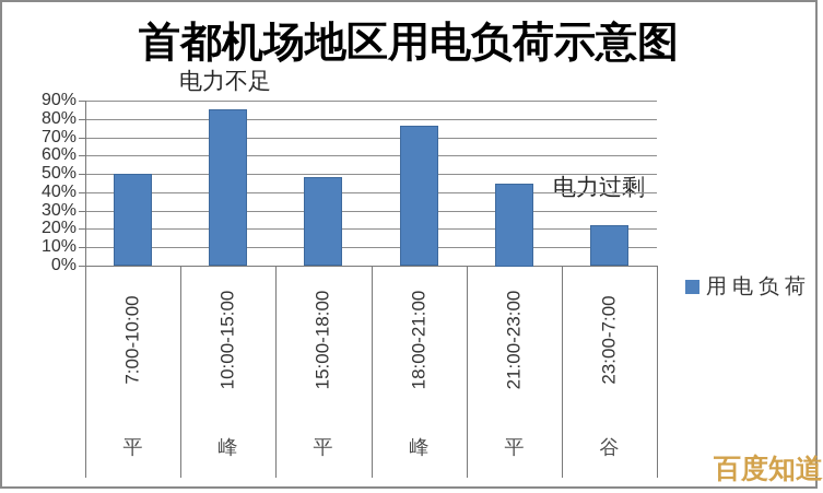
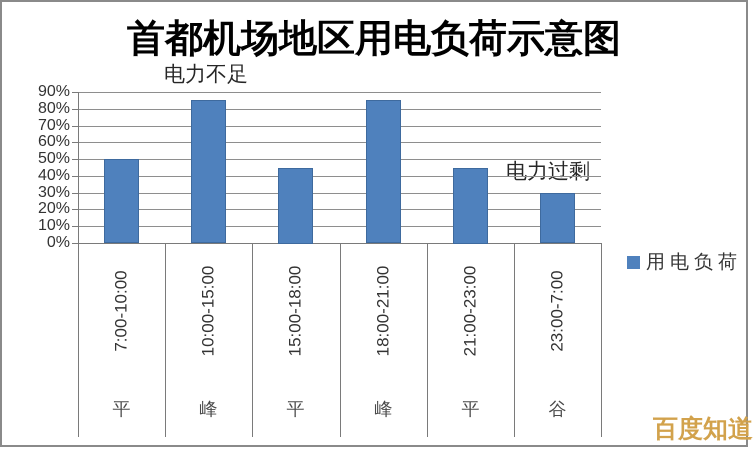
15:00-18:00: 48% -> 45%
18:00-21:00: 76% -> 85%
23:00-7:00: 22% -> 30%
